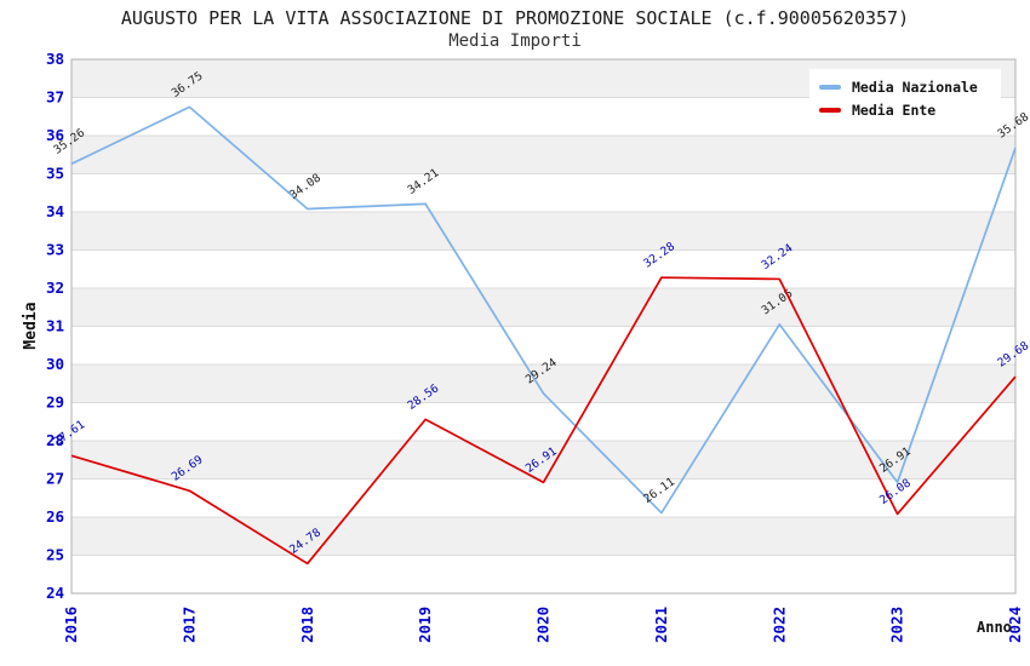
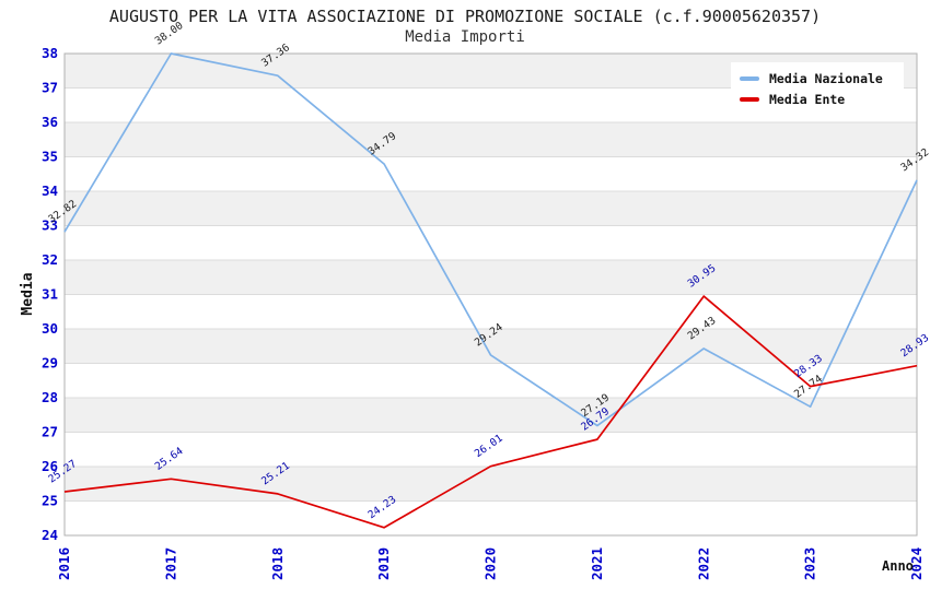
Media Nazionale/2016: 35.26 -> 32.82
Media Ente/2016: 27.61 -> 25.27
Media Nazionale/2017: 36.75 -> 38.00
Media Ente/2017: 26.69 -> 25.64
Media Nazionale/2018: 34.08 -> 37.36
Media Ente/2018: 24.78 -> 25.21
Media Nazionale/2019: 34.21 -> 34.79
Media Ente/2019: 28.56 -> 24.23
Media Ente/2020: 26.91 -> 26.01
Media Nazionale/2021: 26.11 -> 27.19
Media Ente/2021: 32.28 -> 26.79
Media Nazionale/2022: 31.05 -> 29.43
Media Ente/2022: 32.24 -> 30.95
Media Nazionale/2023: 26.91 -> 27.74
Media Ente/2023: 26.08 -> 28.33
Media Nazionale/2024: 35.68 -> 34.32
Media Ente/2024: 29.68 -> 28.93
